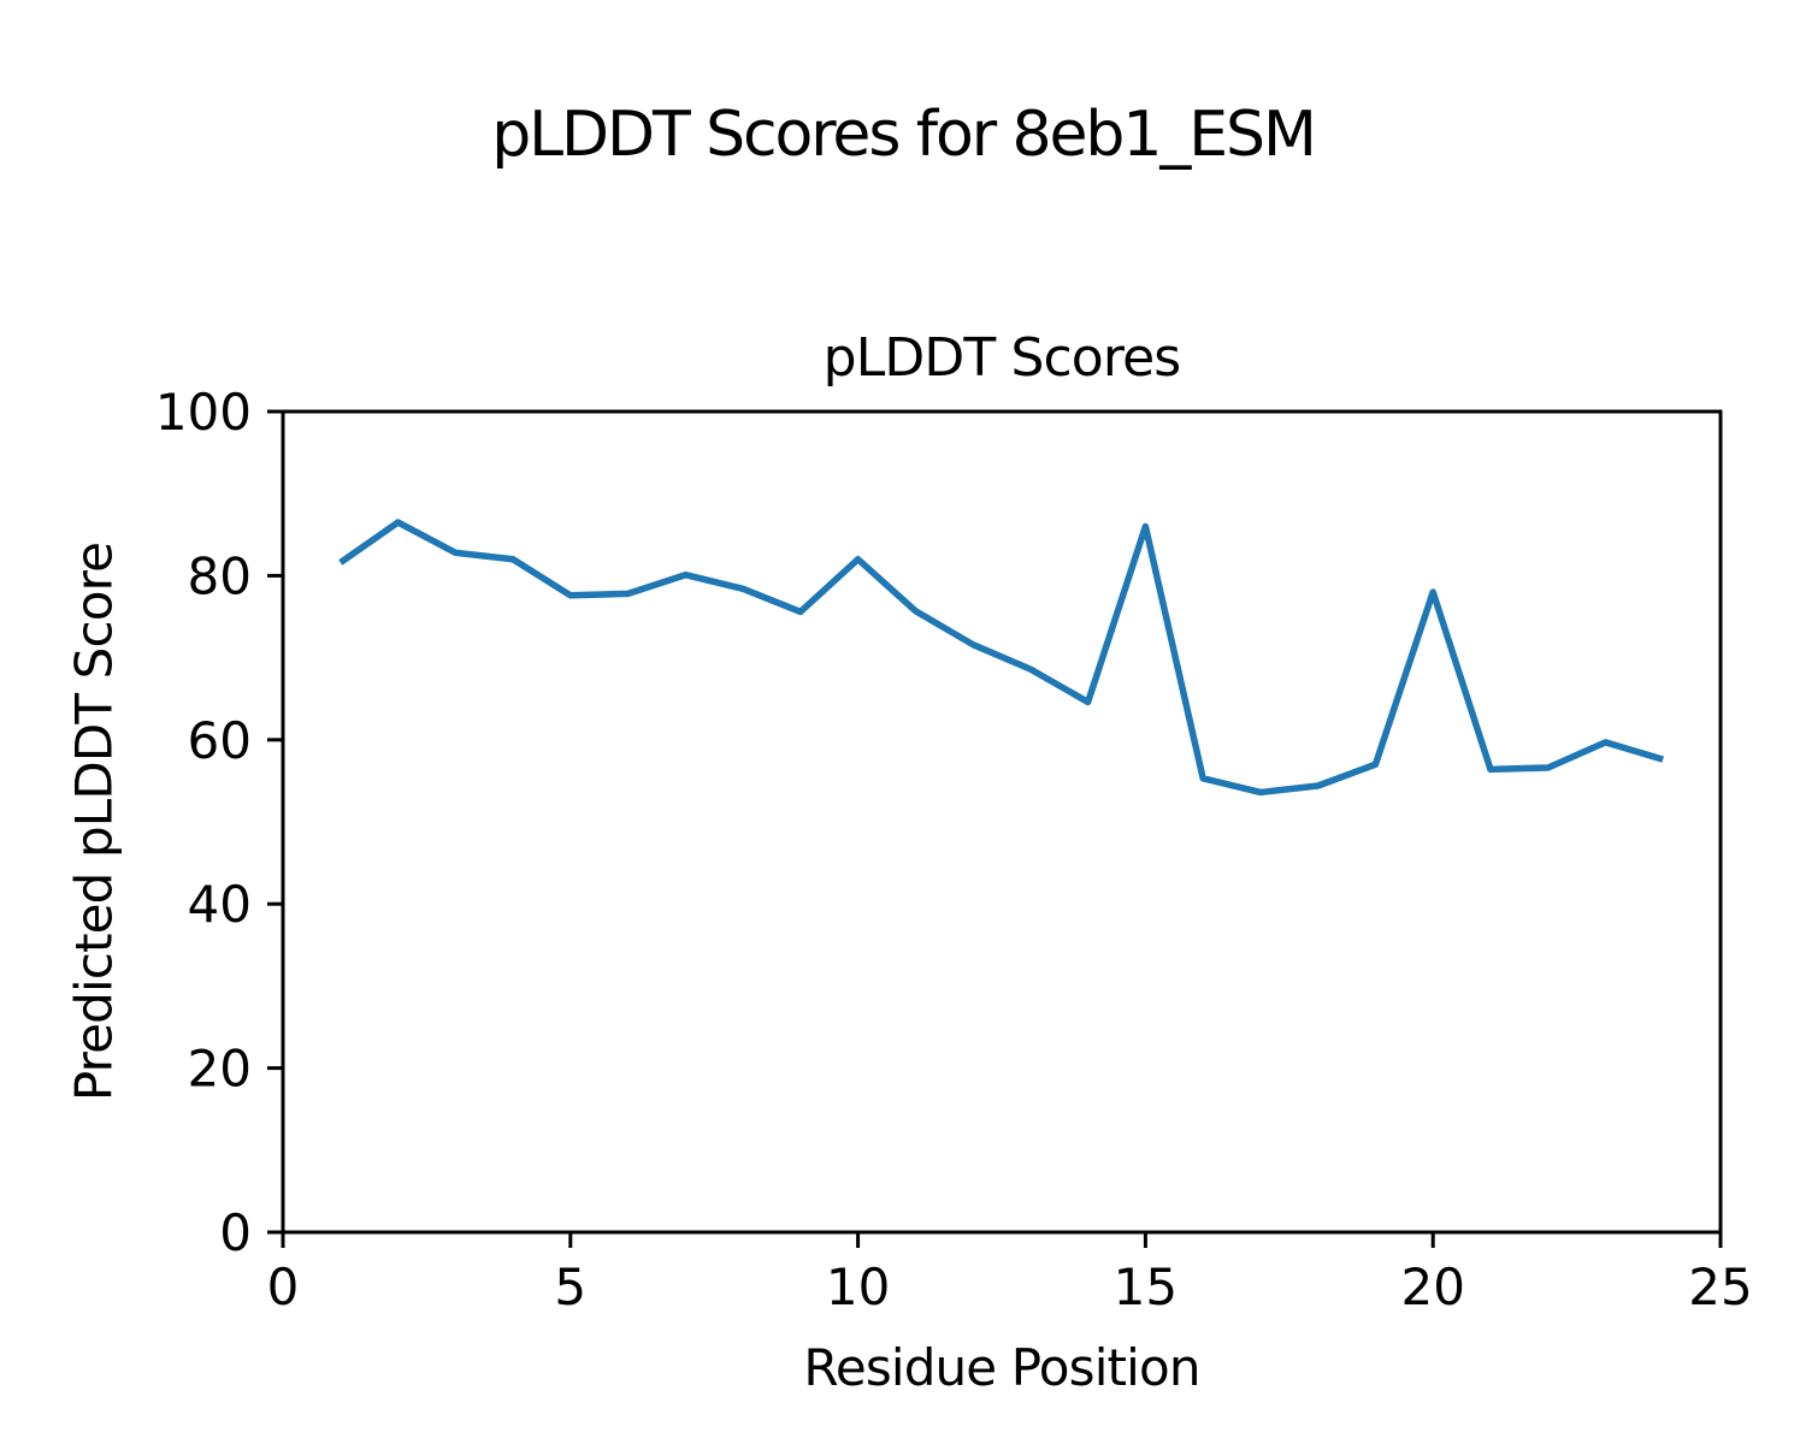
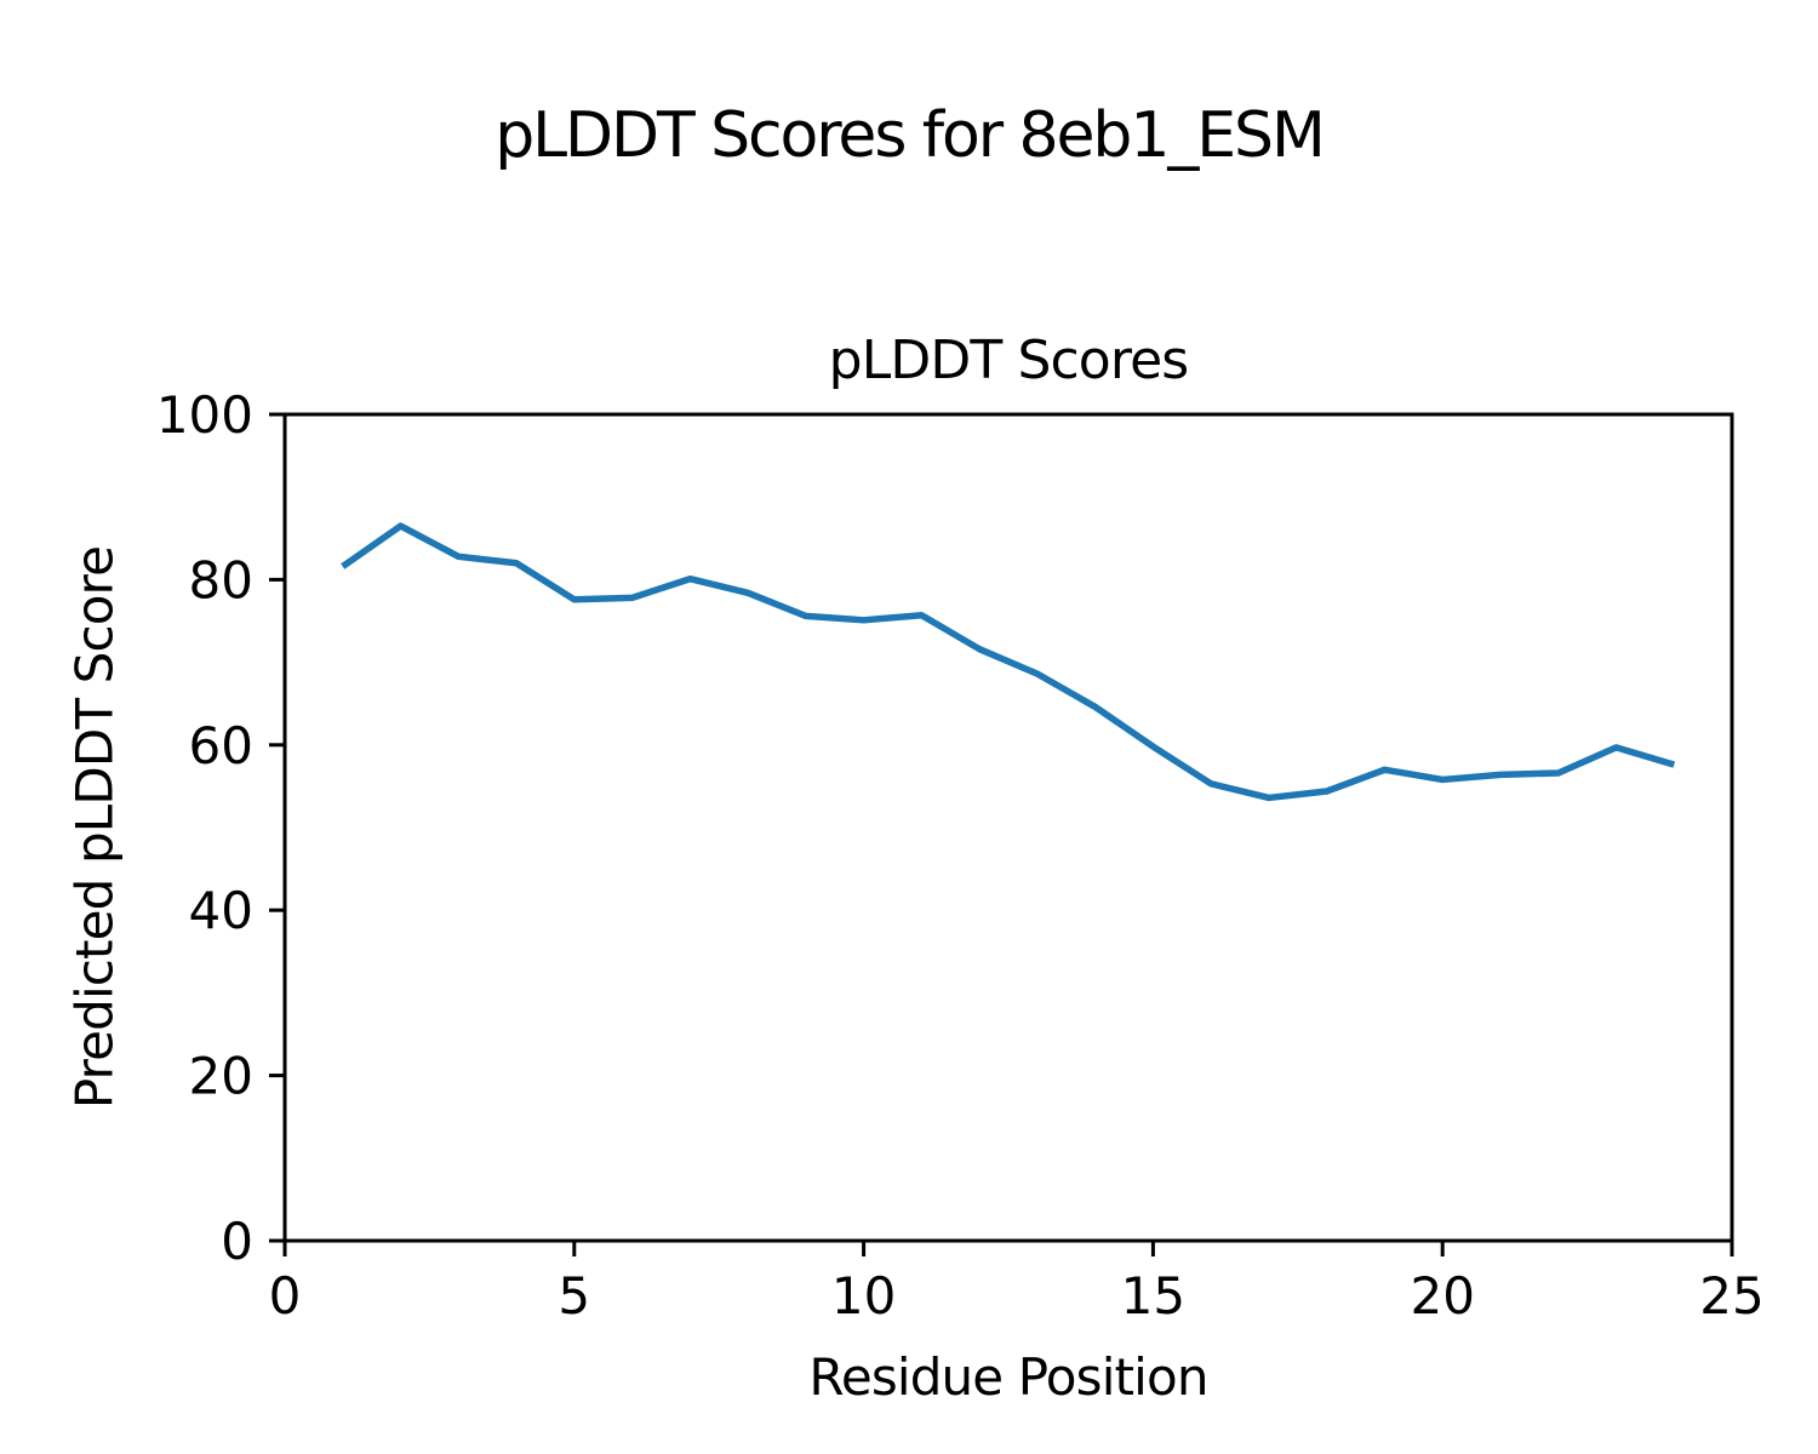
10: 82 -> 75
15: 86 -> 60
20: 78 -> 56
